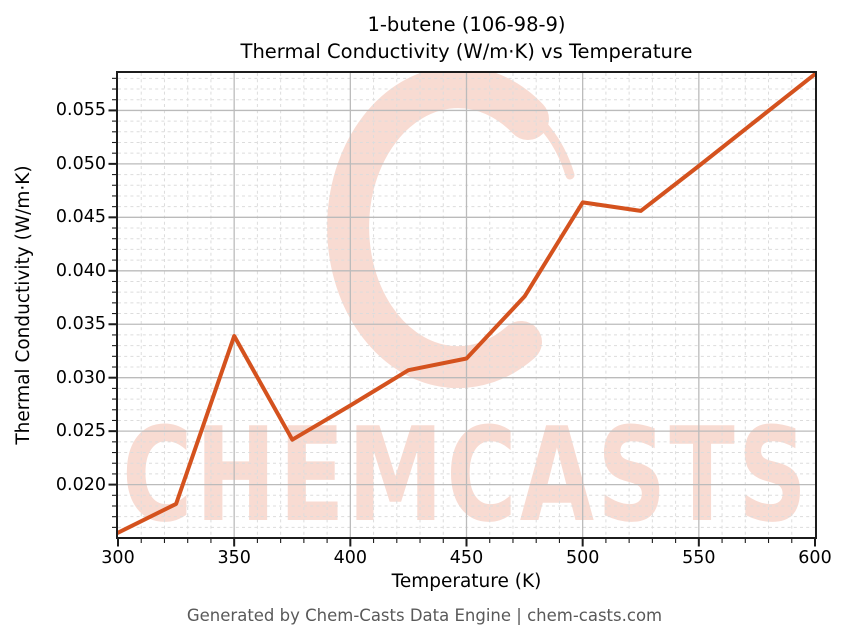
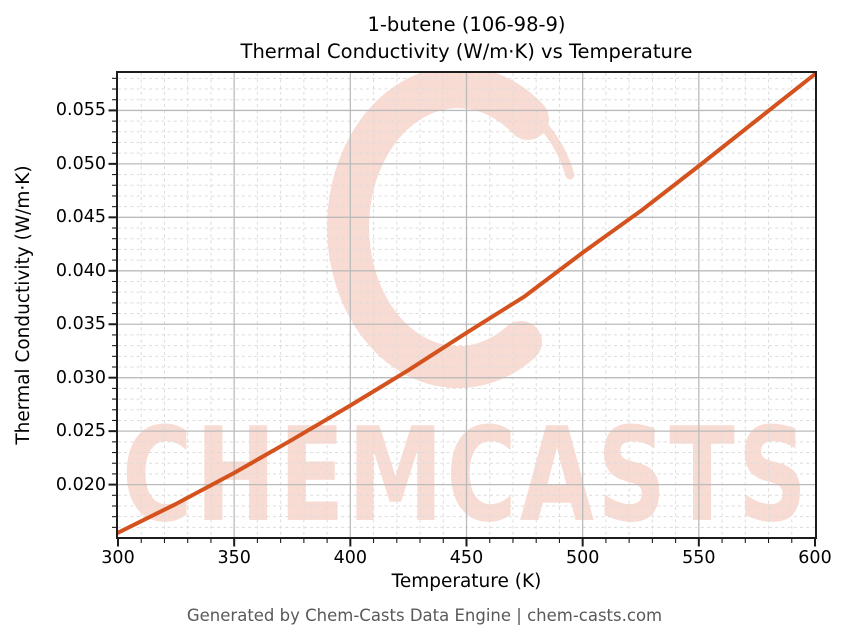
350: 0.0339 -> 0.0211
450: 0.0318 -> 0.0342
500: 0.0464 -> 0.0417
